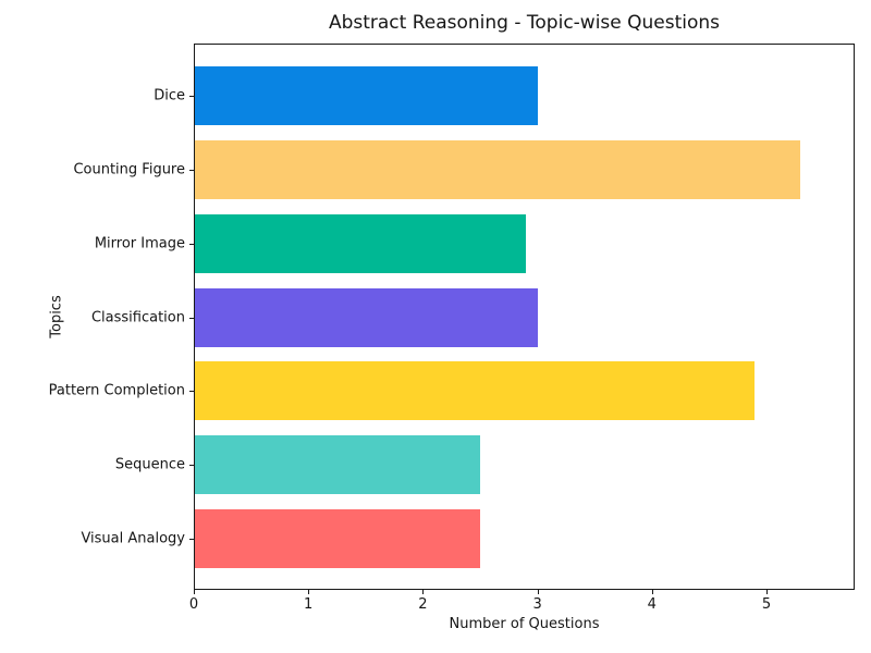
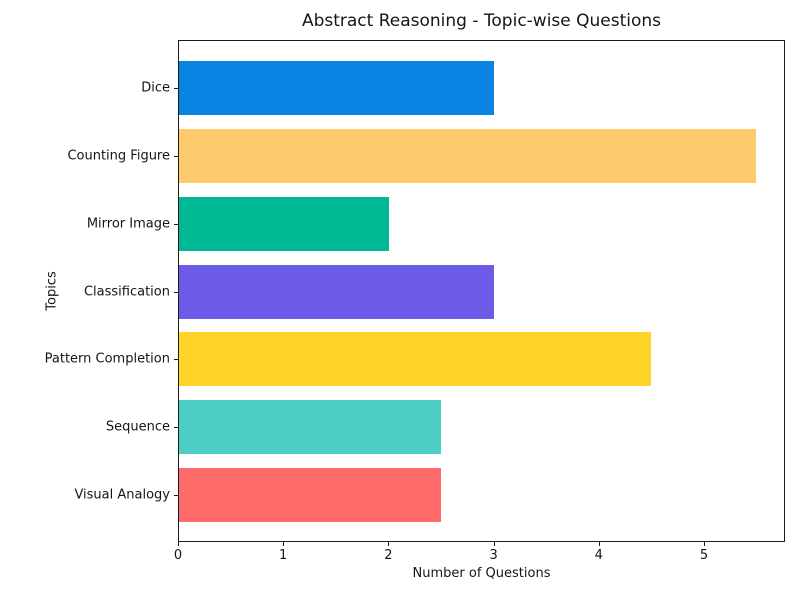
Counting Figure: 5.3 -> 5.5
Mirror Image: 2.9 -> 2.0
Pattern Completion: 4.9 -> 4.5
